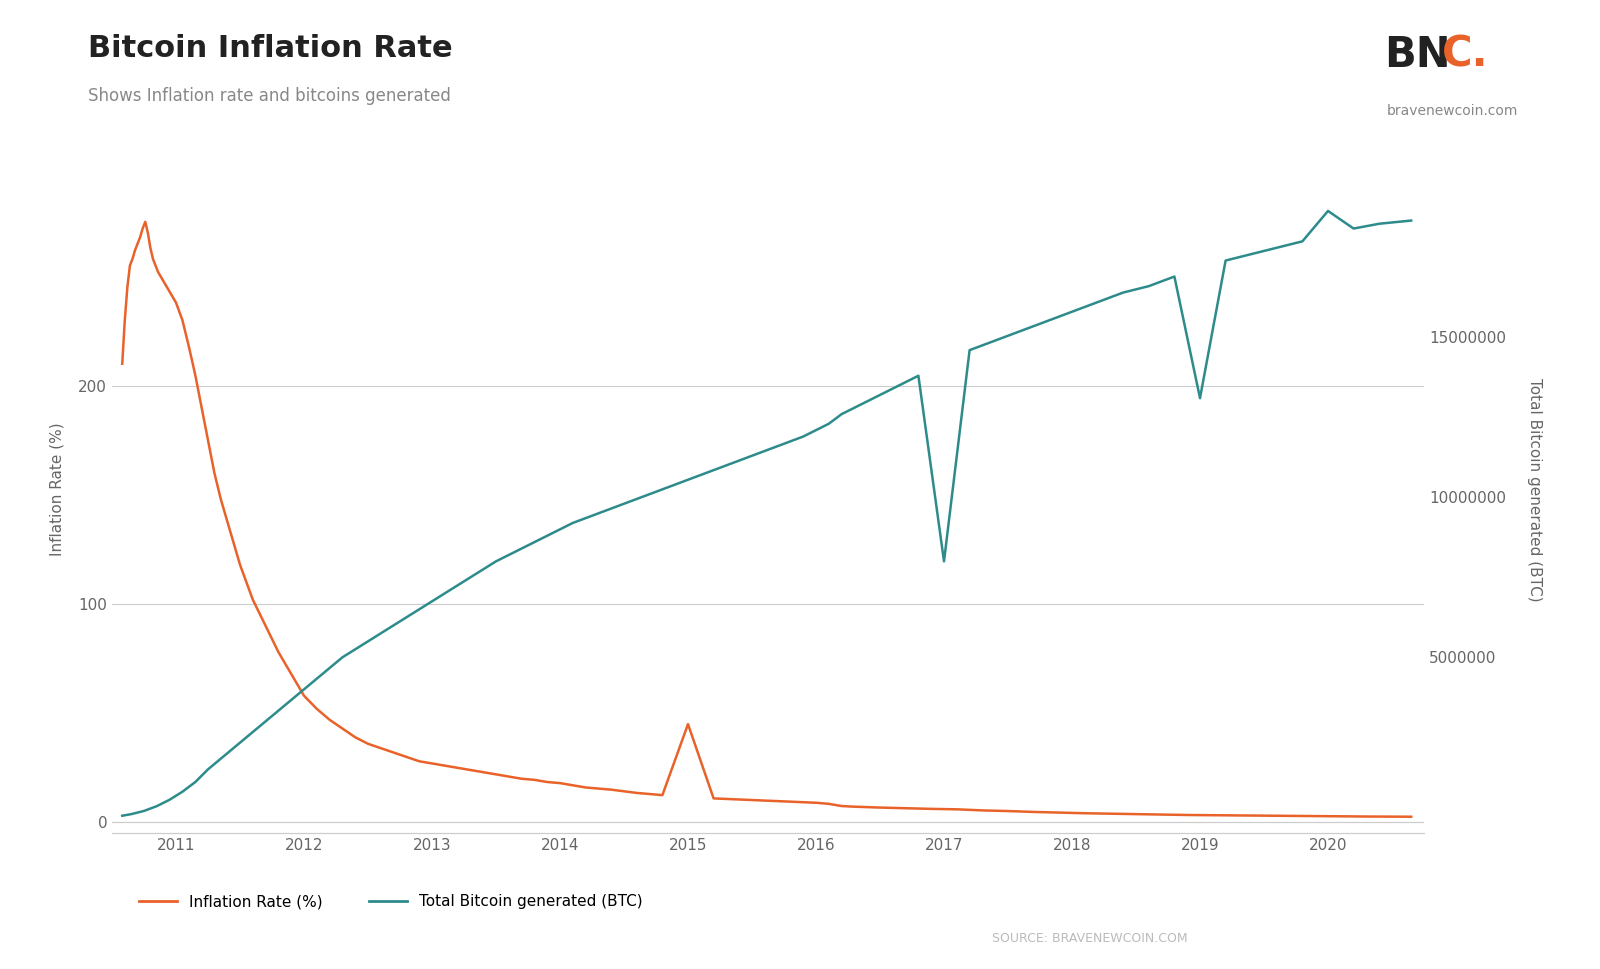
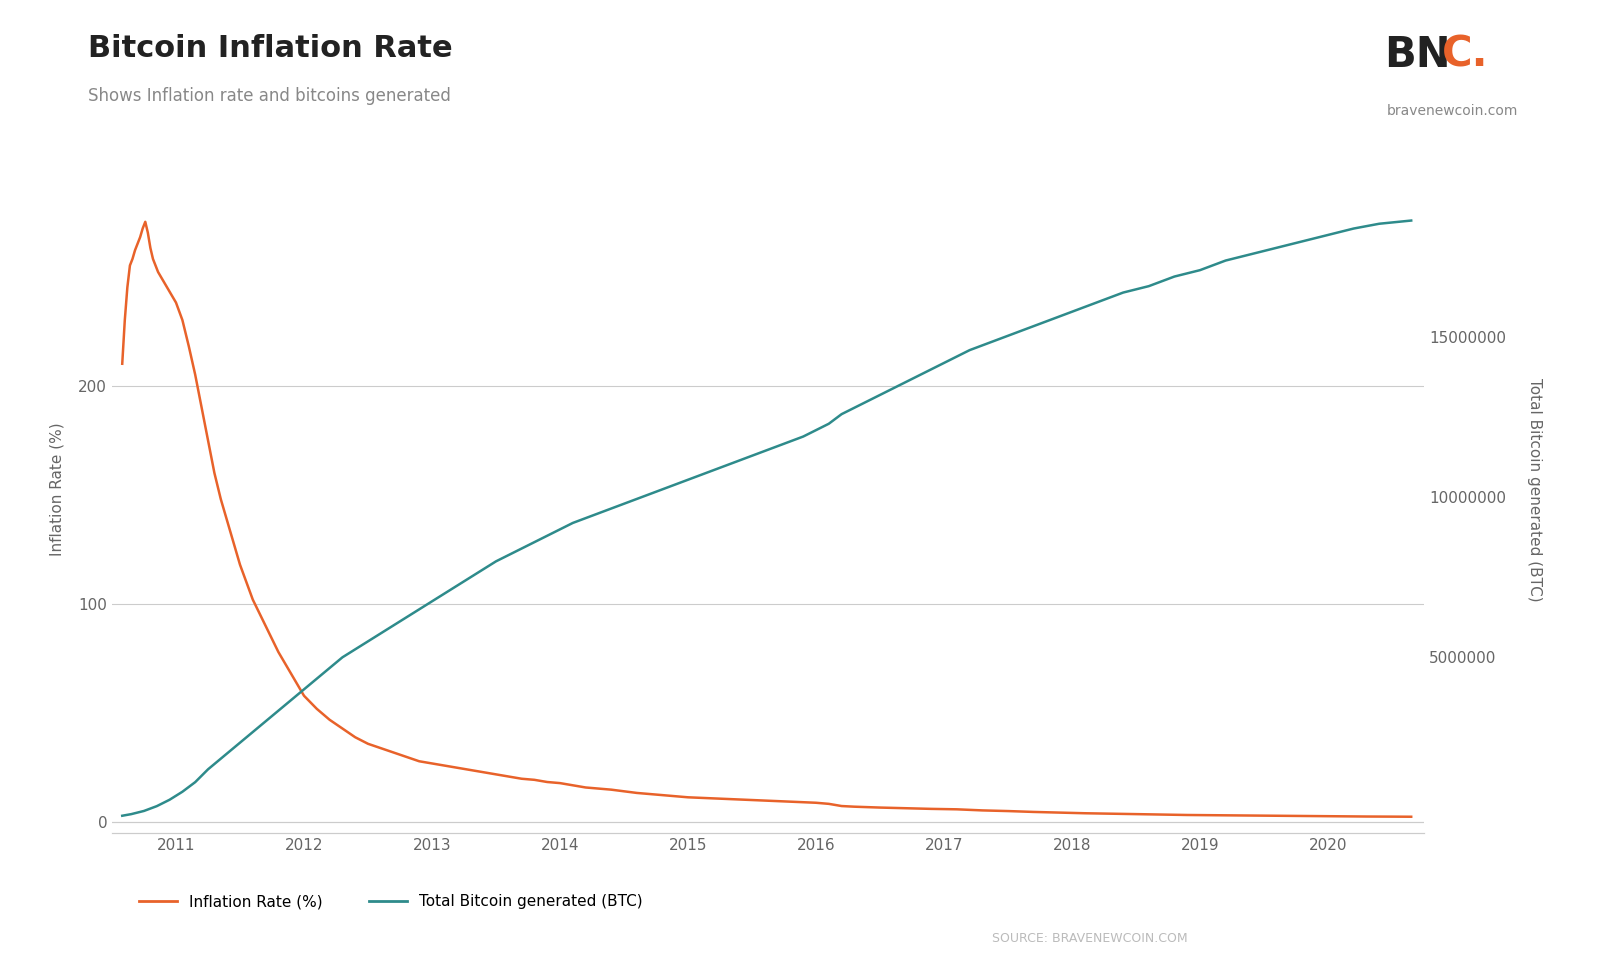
Inflation Rate (%)/2015: 45.0 -> 11.5
Total Bitcoin generated (BTC)/2017: 8000000 -> 14200000
Total Bitcoin generated (BTC)/2019: 13100000 -> 17100000
Total Bitcoin generated (BTC)/2020: 18950000 -> 18200000
